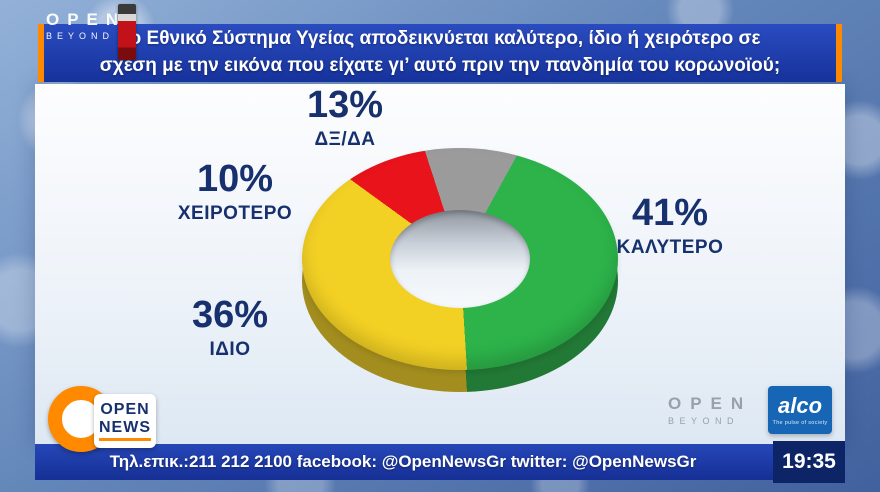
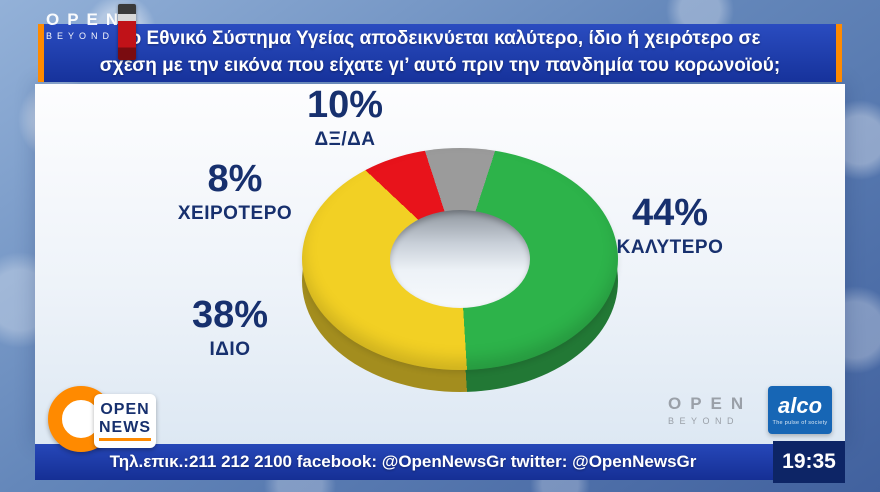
ΔΞ/ΔΑ: 13% -> 10%
ΚΑΛΥΤΕΡΟ: 41% -> 44%
ΙΔΙΟ: 36% -> 38%
ΧΕΙΡΟΤΕΡΟ: 10% -> 8%
